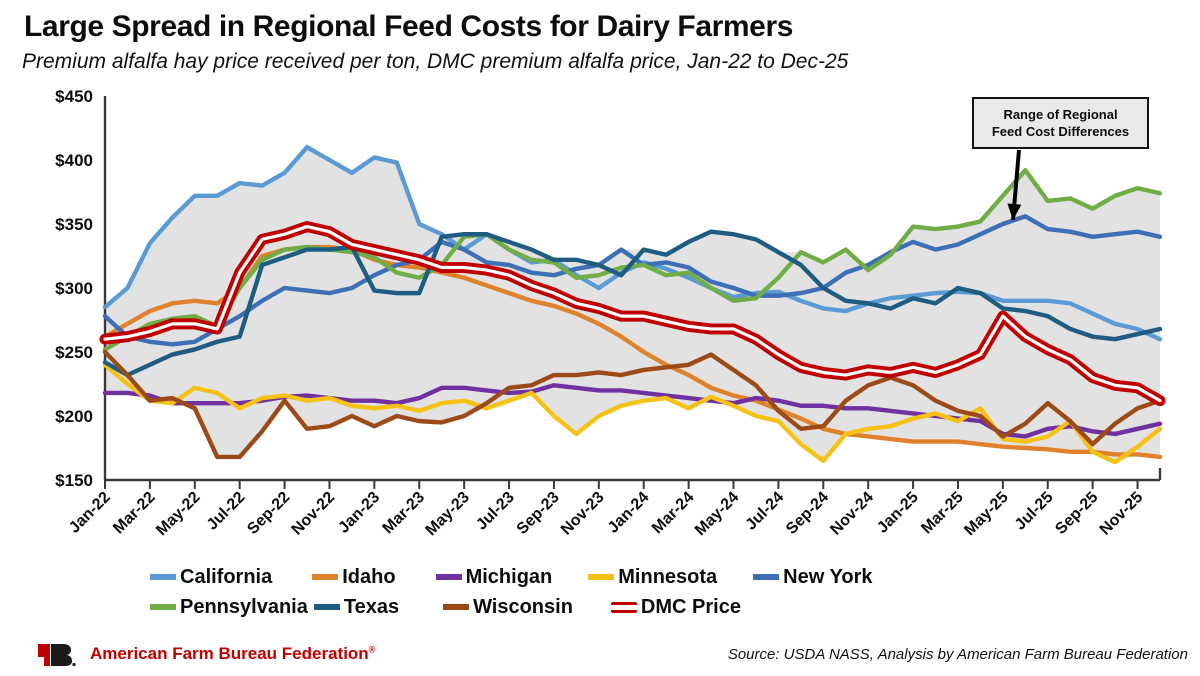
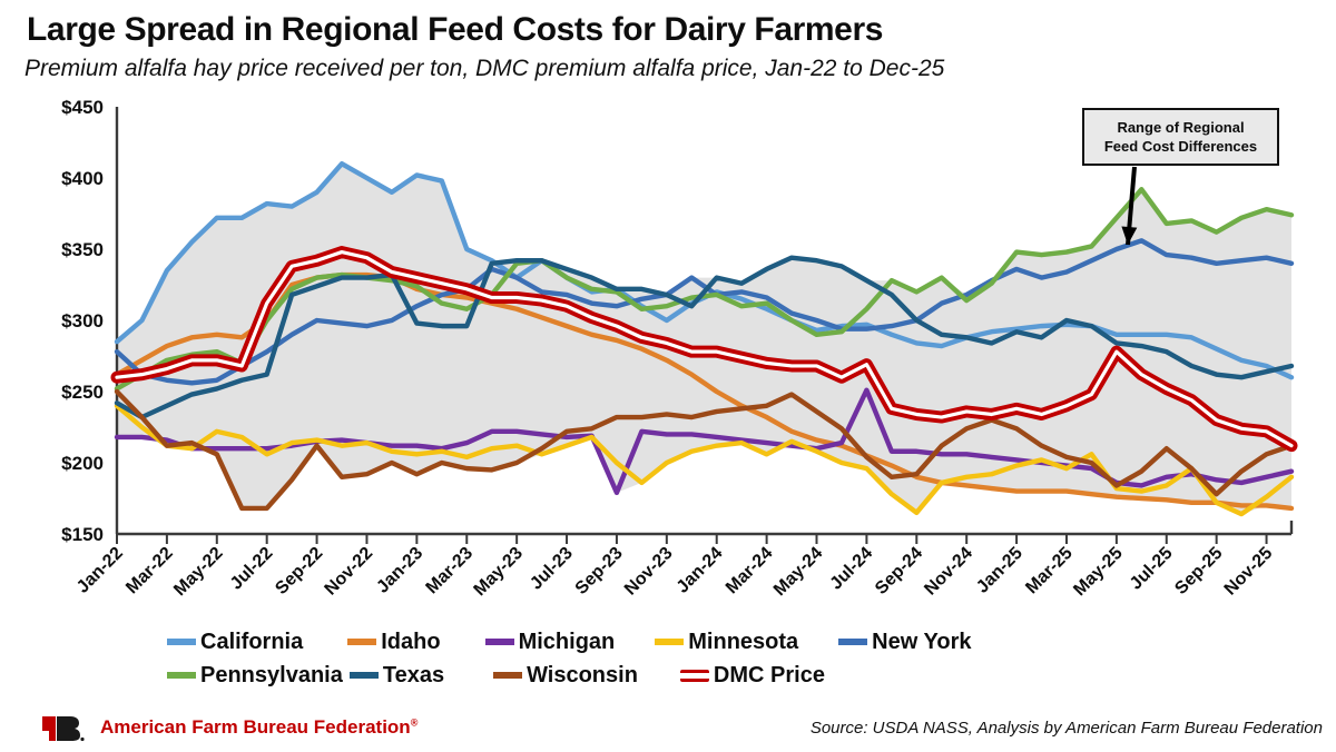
Michigan/Sep-23: $224 -> $179
Michigan/Jul-24: $212 -> $251
DMC Price/Jul-24: $248 -> $269
